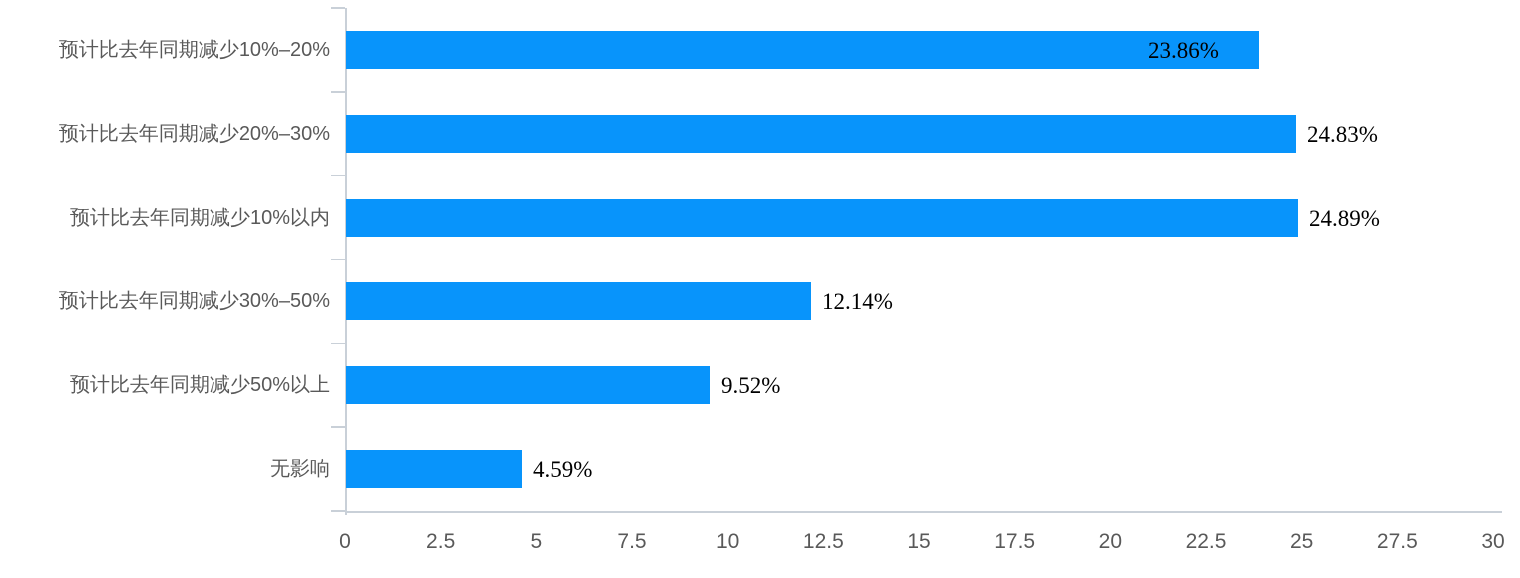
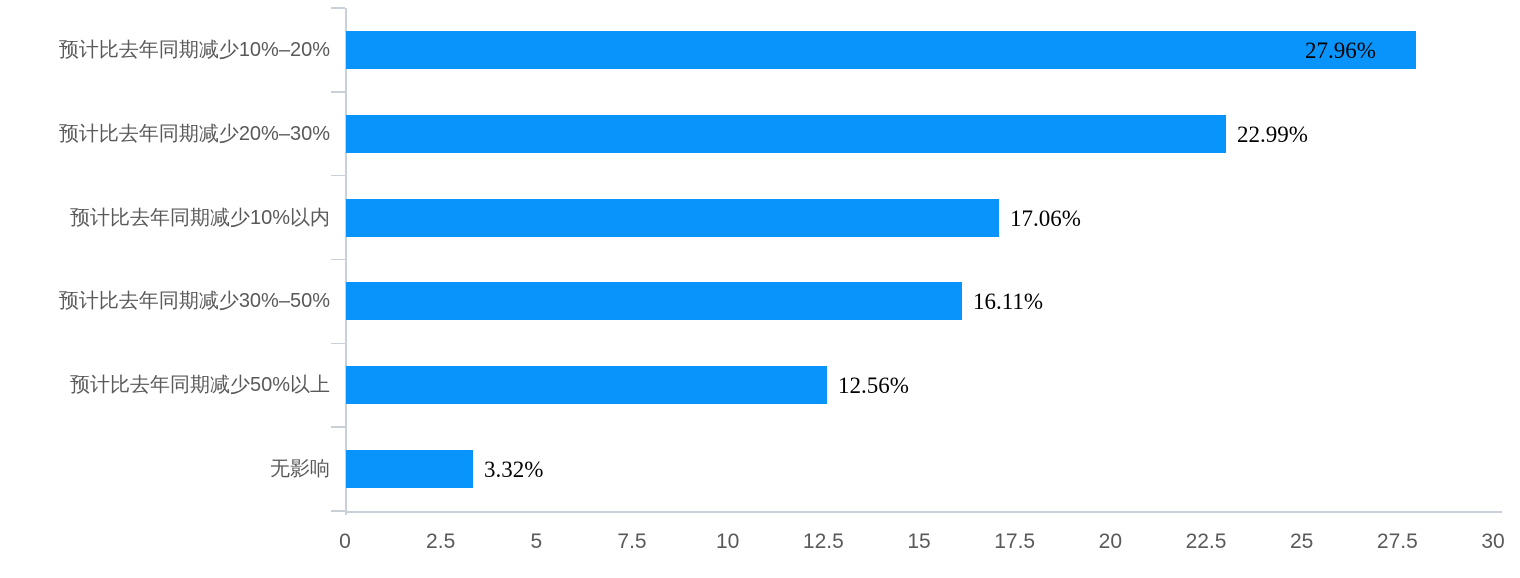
预计比去年同期减少10%–20%: 23.86% -> 27.96%
预计比去年同期减少20%–30%: 24.83% -> 22.99%
预计比去年同期减少10%以内: 24.89% -> 17.06%
预计比去年同期减少30%–50%: 12.14% -> 16.11%
预计比去年同期减少50%以上: 9.52% -> 12.56%
无影响: 4.59% -> 3.32%
